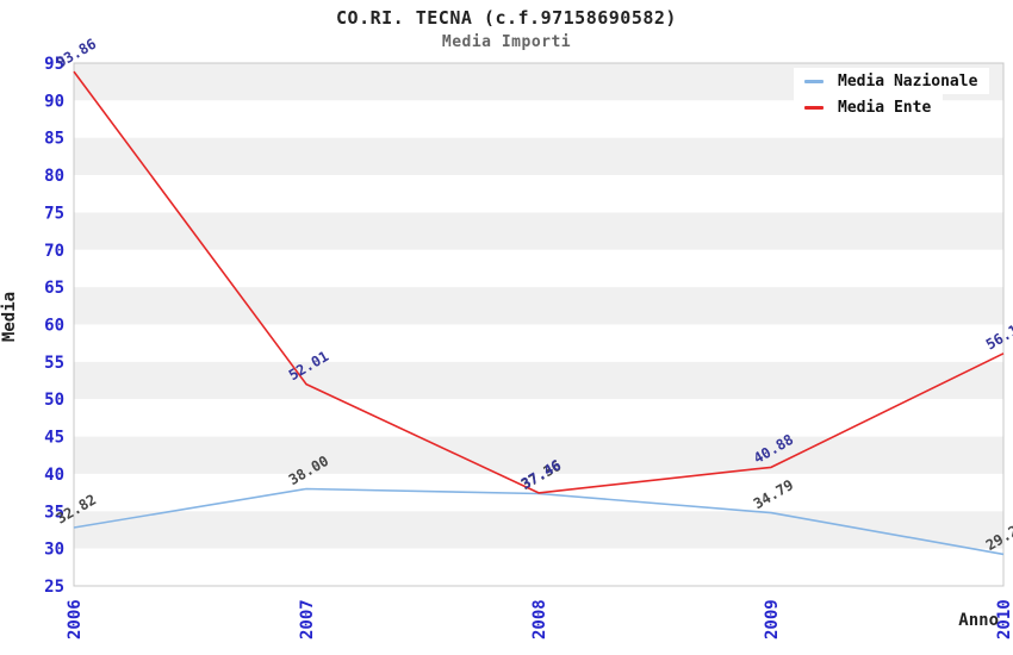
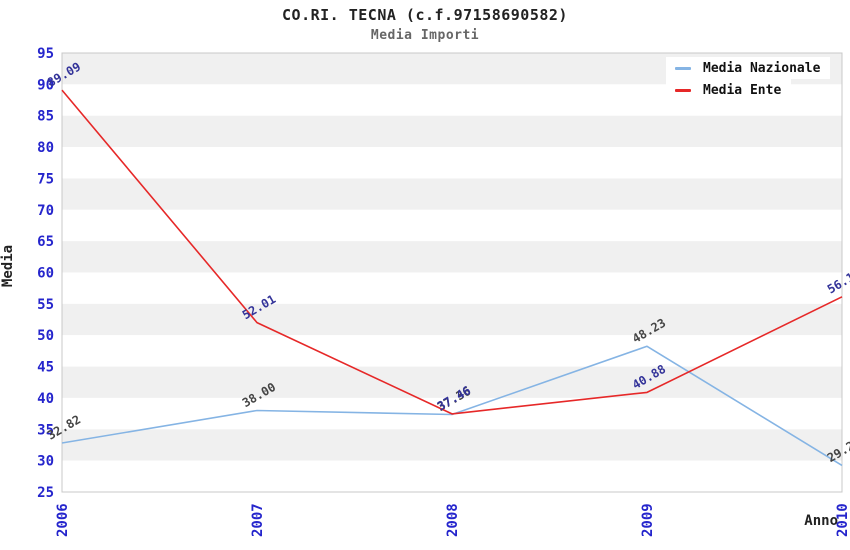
Media Ente/2006: 93.86 -> 89.09
Media Nazionale/2009: 34.79 -> 48.23
